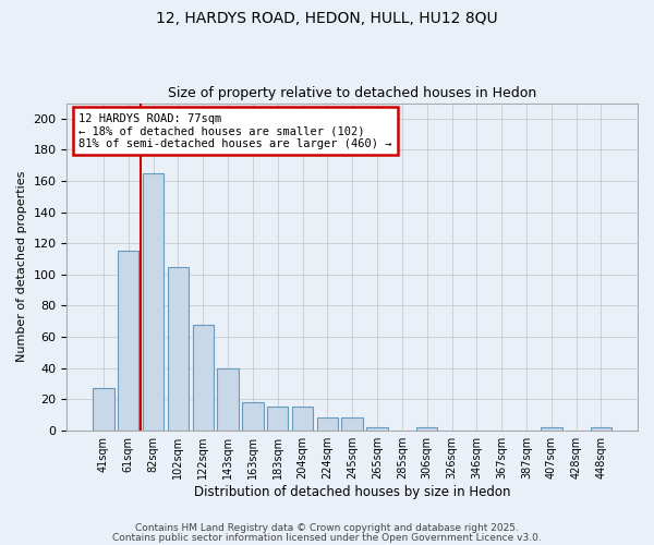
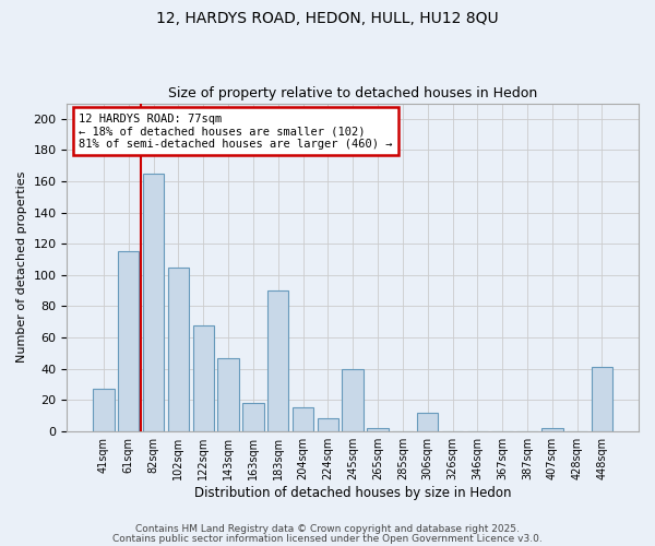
143sqm: 40 -> 47
183sqm: 15 -> 90
245sqm: 8 -> 40
306sqm: 2 -> 12
448sqm: 2 -> 41
